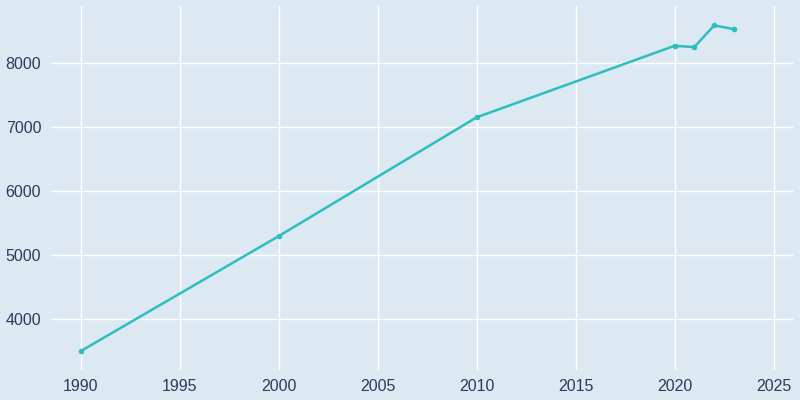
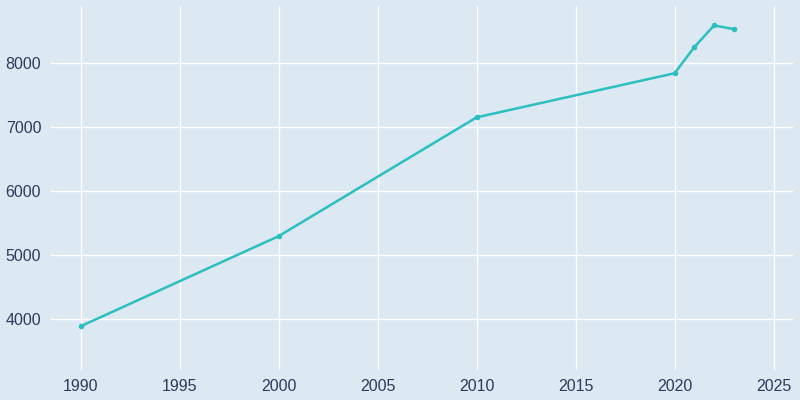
1990: 3490 -> 3880
2020: 8270 -> 7840
